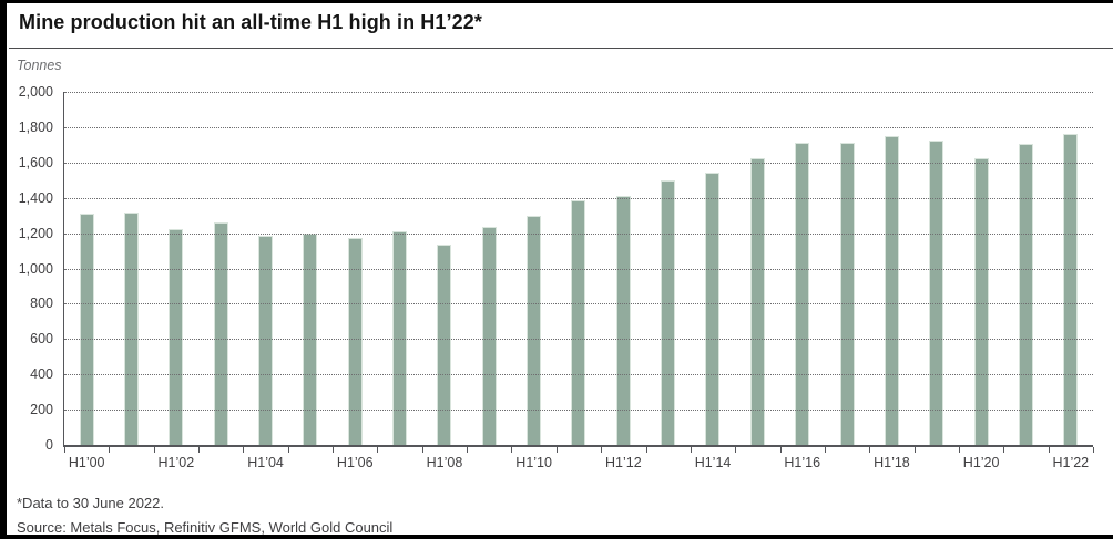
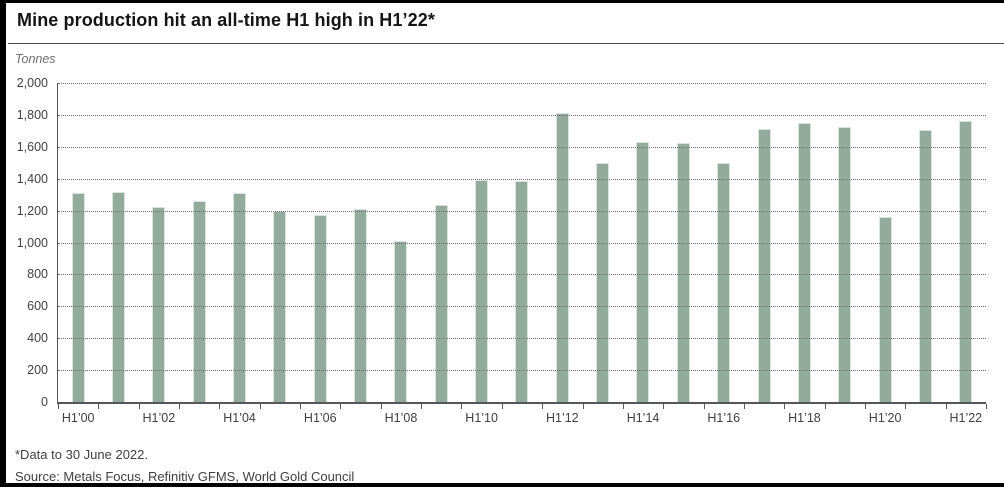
H1’04: 1180 -> 1310
H1’08: 1140 -> 1010
H1’10: 1300 -> 1390
H1’12: 1410 -> 1810
H1’14: 1540 -> 1630
H1’16: 1710 -> 1500
H1’20: 1620 -> 1160
